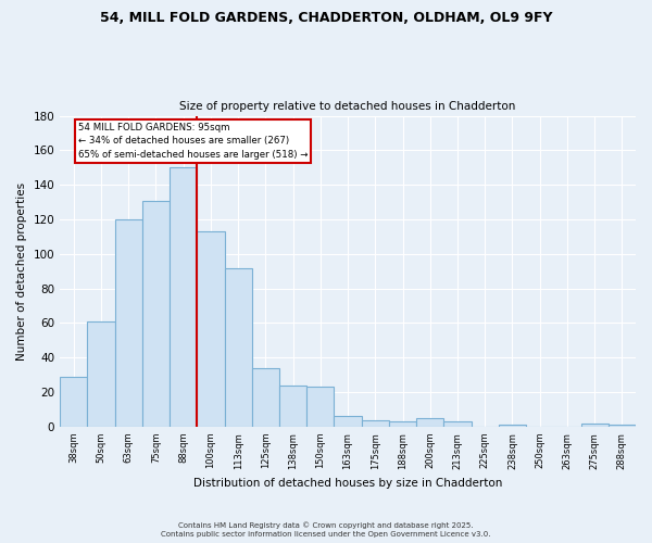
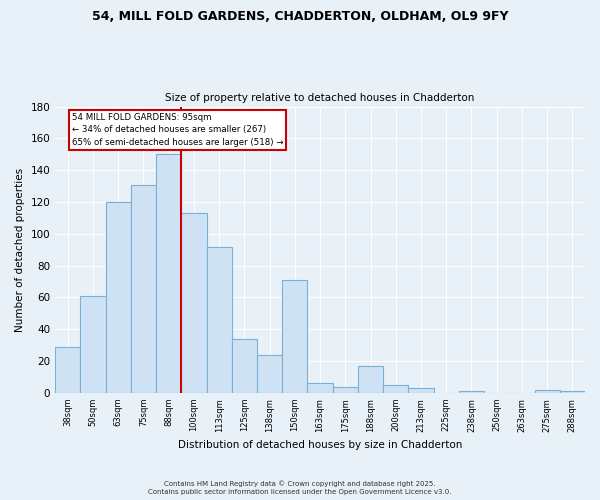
150sqm: 23 -> 71
188sqm: 3 -> 17
